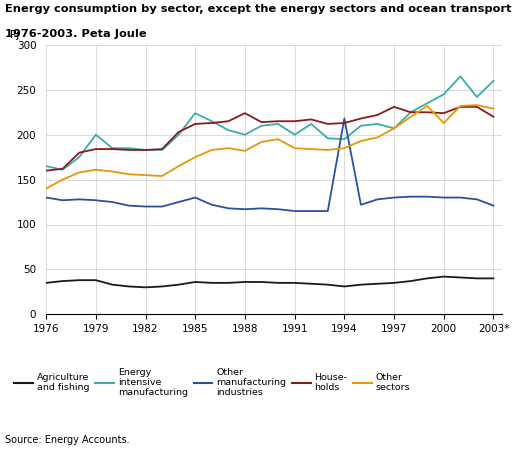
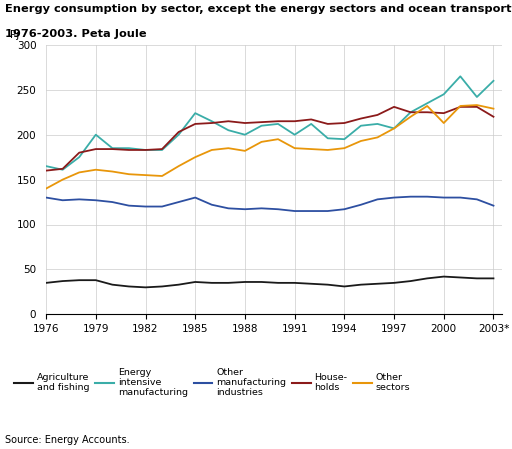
House- holds/1988: 224 -> 213
Other manufacturing industries/1994: 218 -> 117
